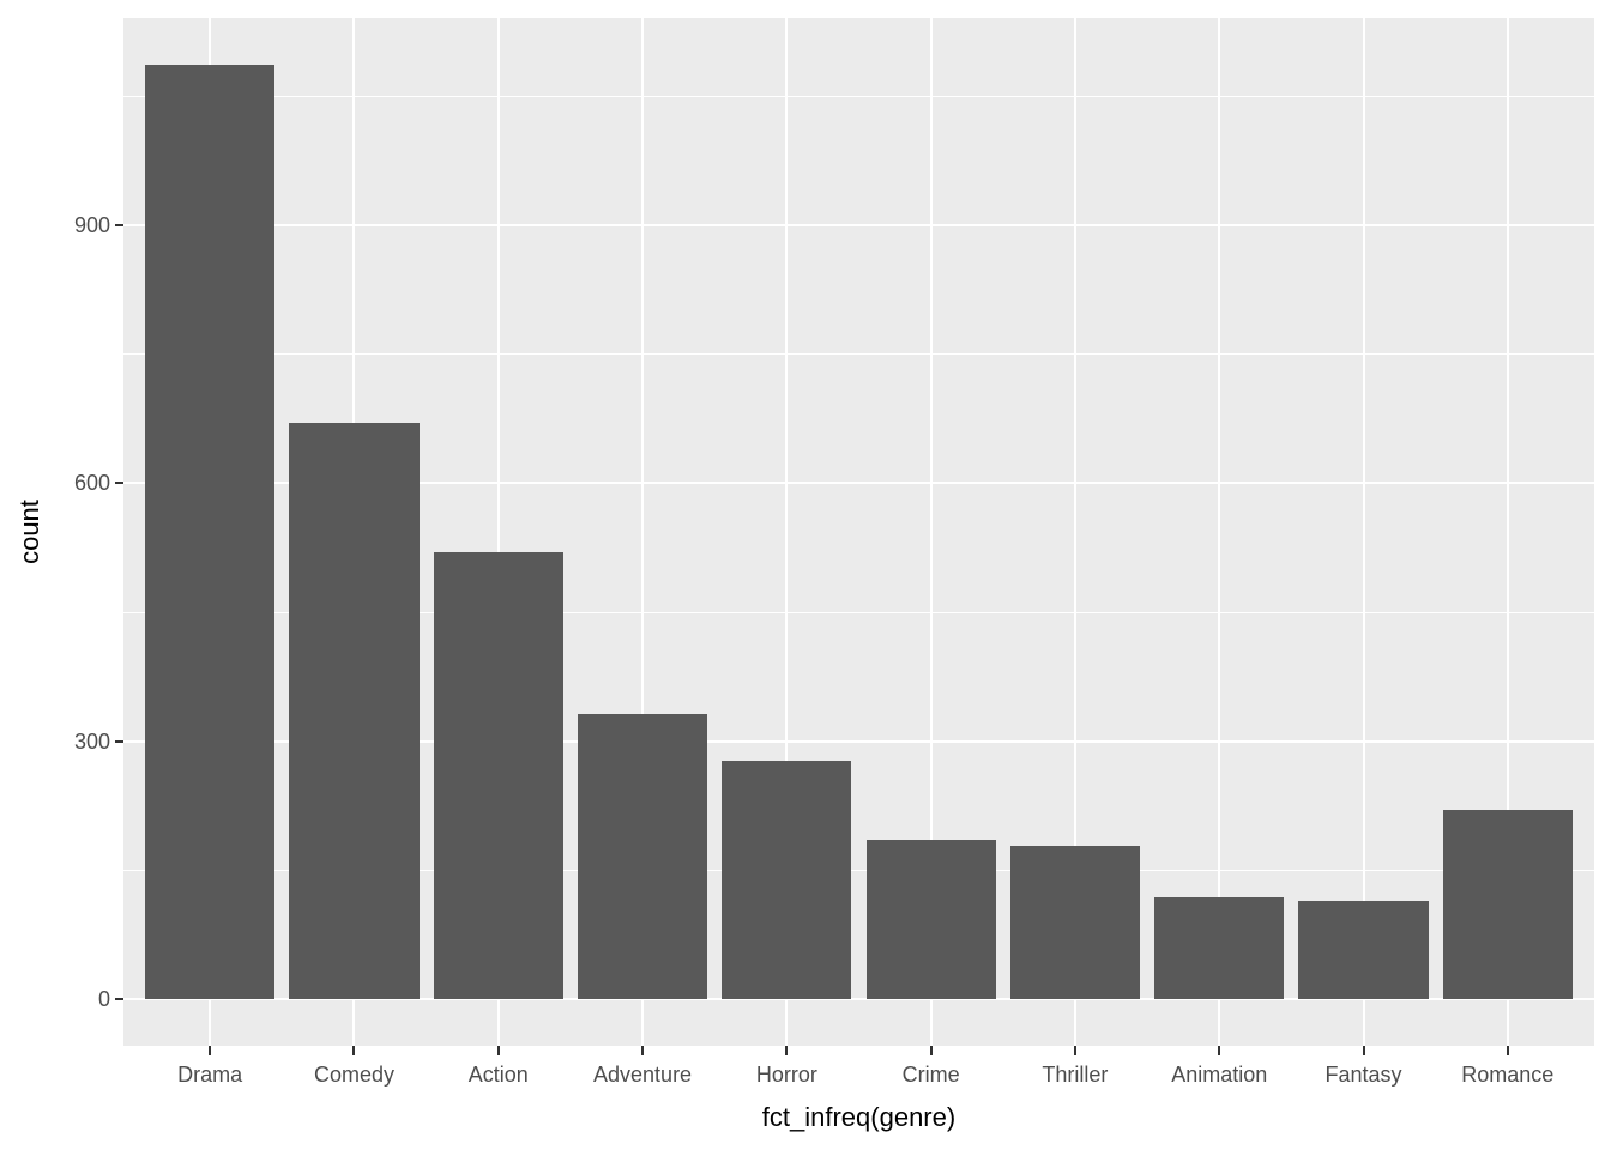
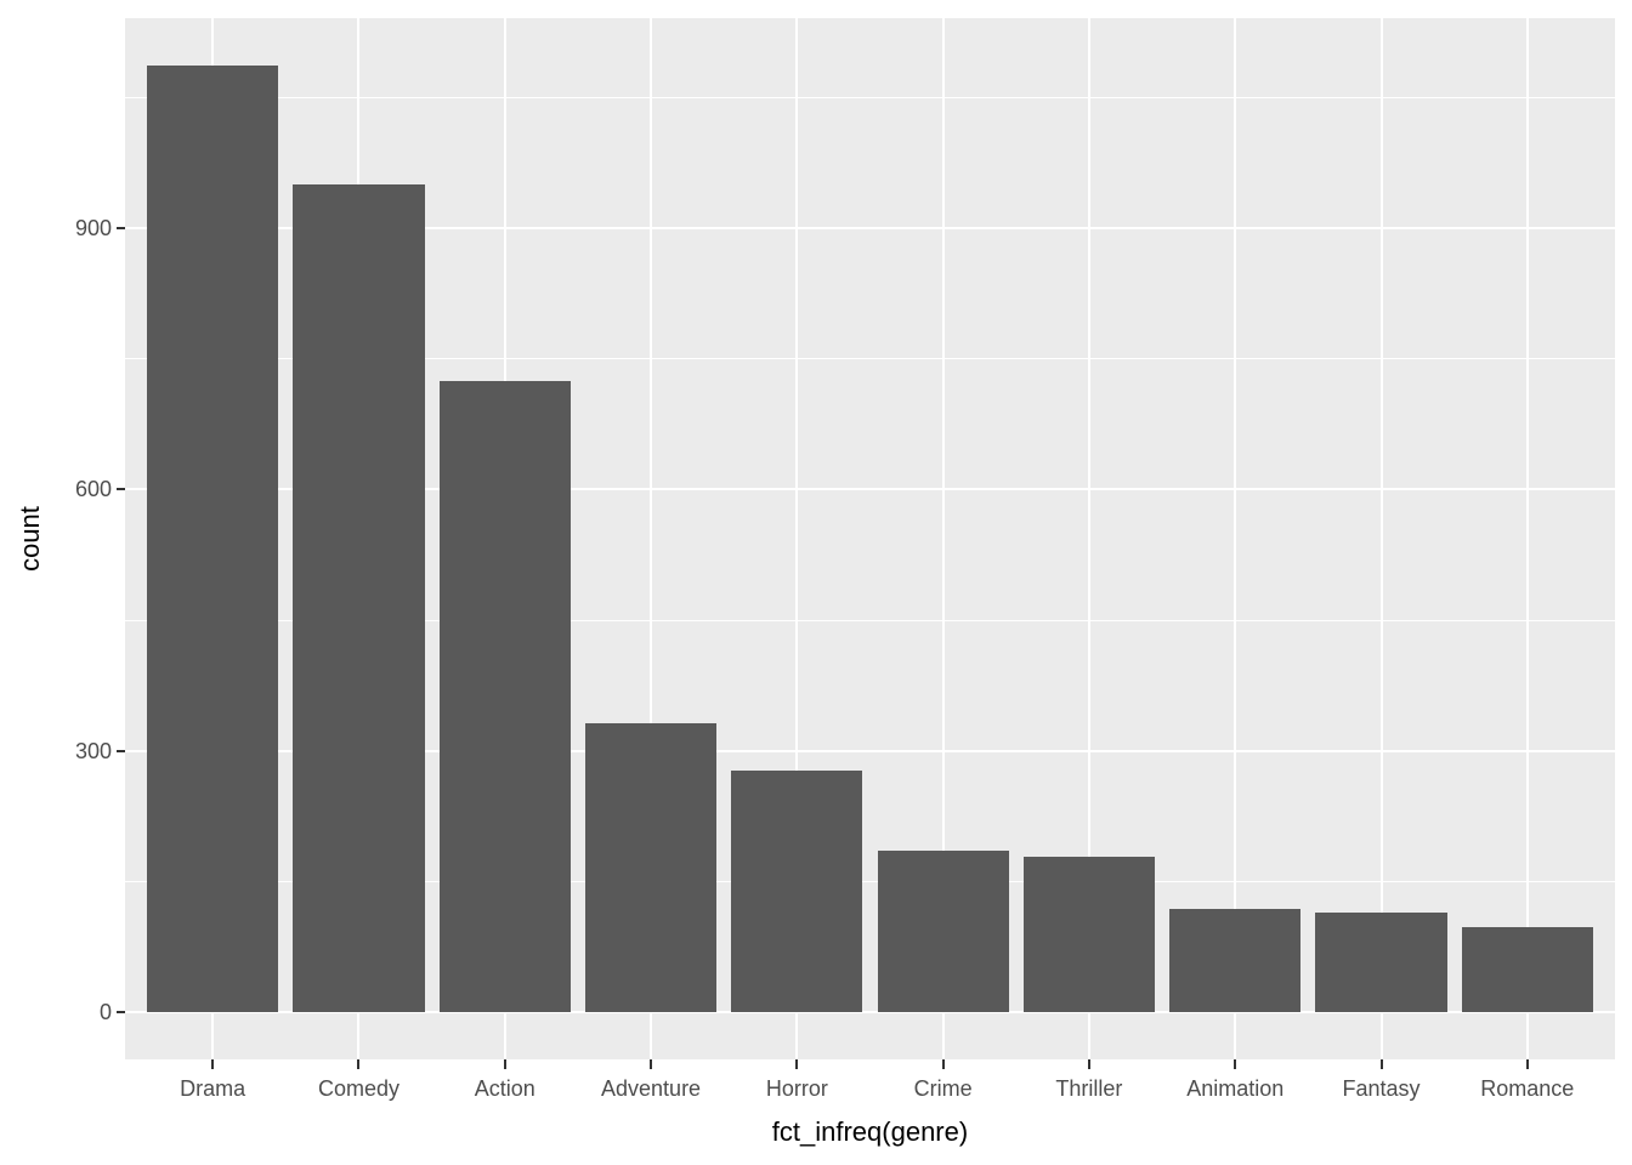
Comedy: 670 -> 950
Action: 520 -> 720
Romance: 220 -> 100
